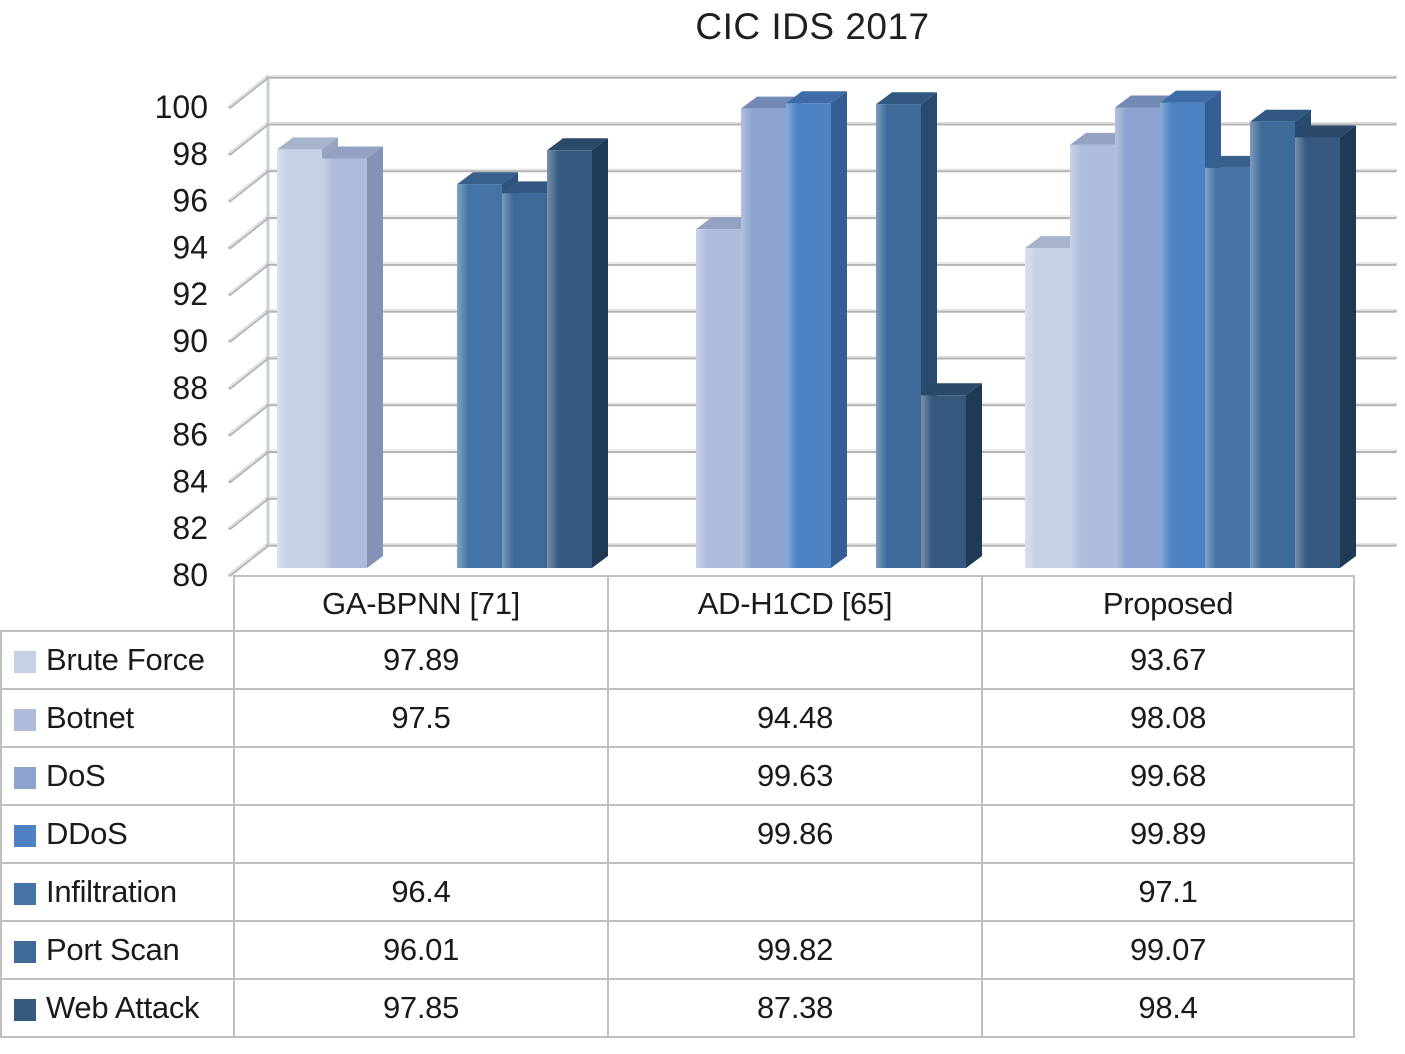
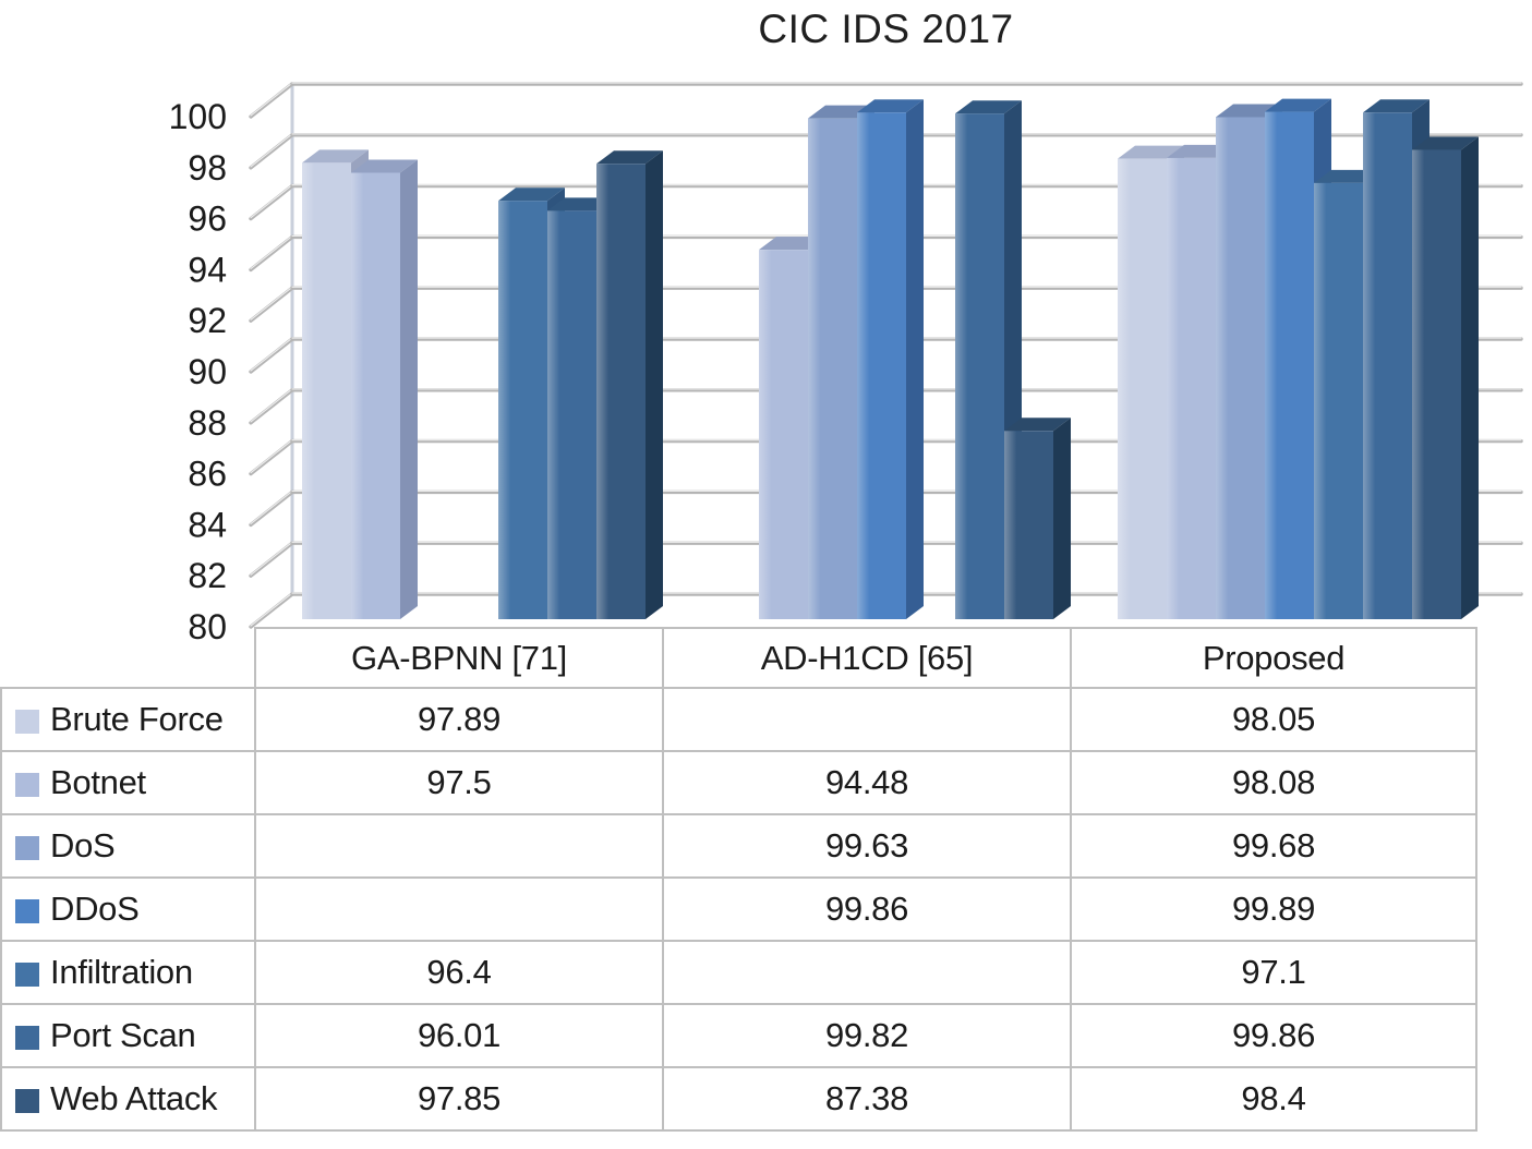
Brute Force/Proposed: 93.67 -> 98.05
Port Scan/Proposed: 99.07 -> 99.86
